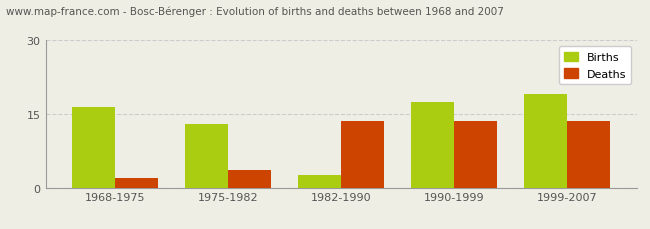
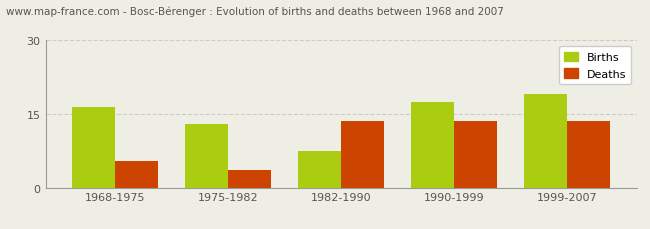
Deaths/1968-1975: 2.0 -> 5.5
Births/1982-1990: 2.5 -> 7.5
